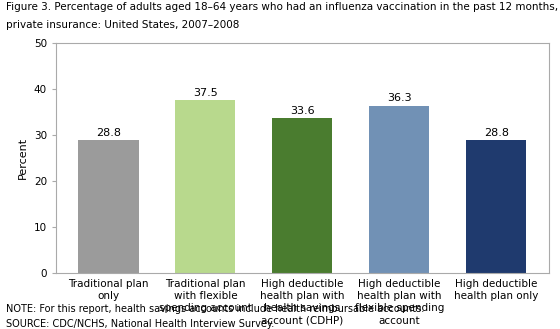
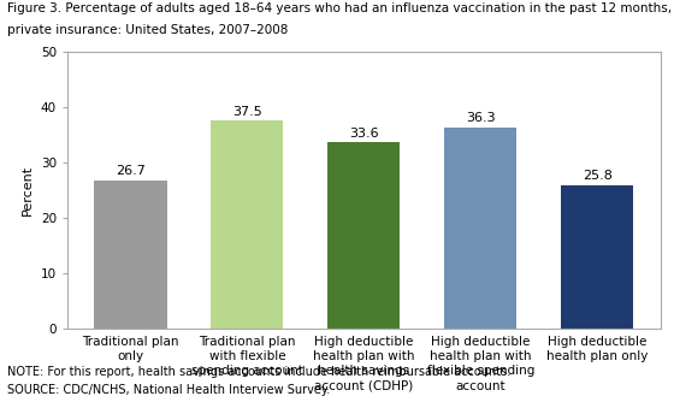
Traditional plan only: 28.8 -> 26.7
High deductible health plan only: 28.8 -> 25.8
